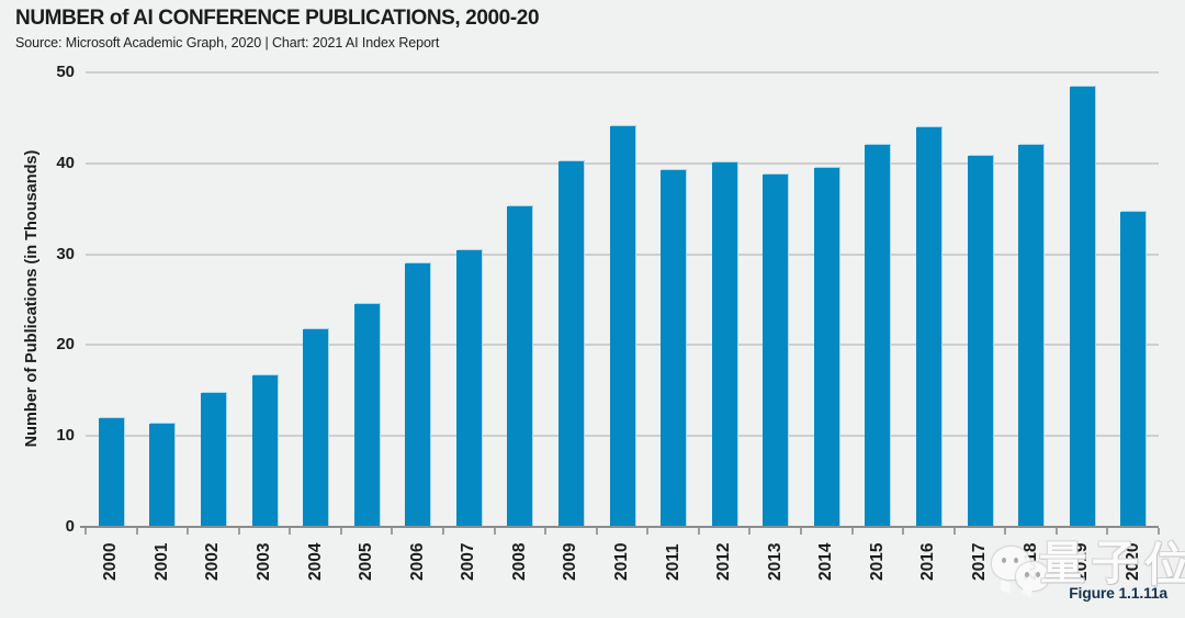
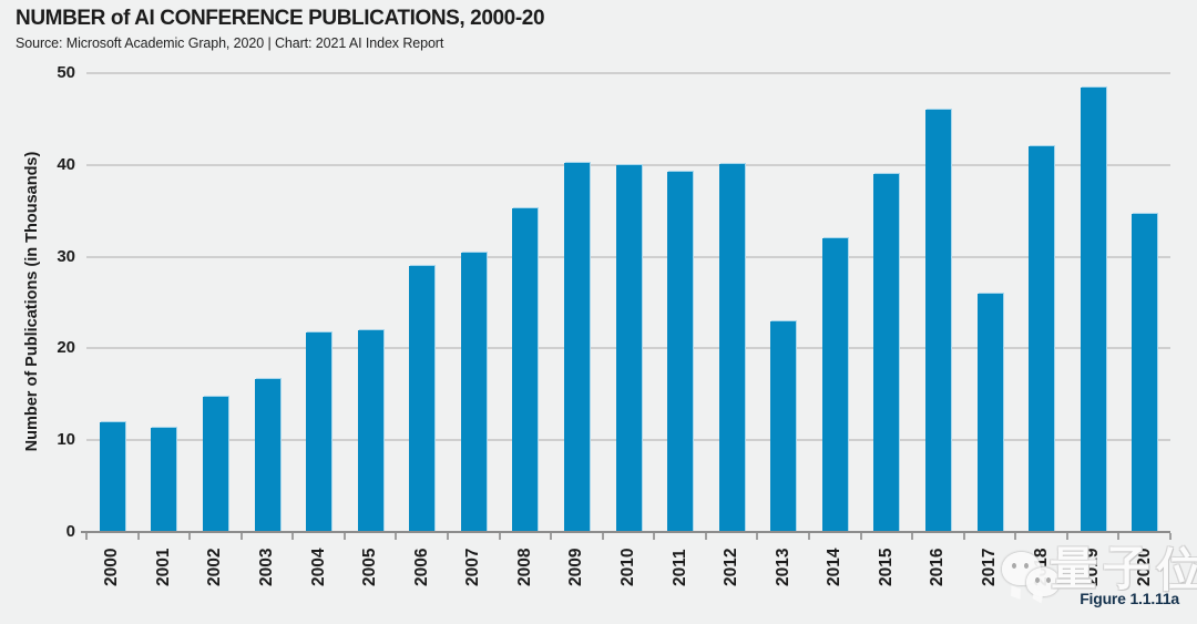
2005: 24 -> 22
2010: 44 -> 40
2013: 39 -> 23
2014: 40 -> 32
2015: 42 -> 39
2016: 44 -> 46
2017: 41 -> 26
